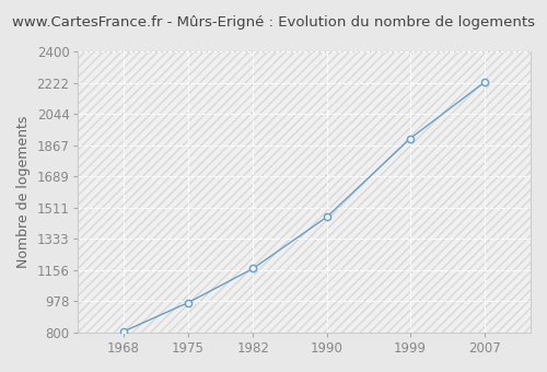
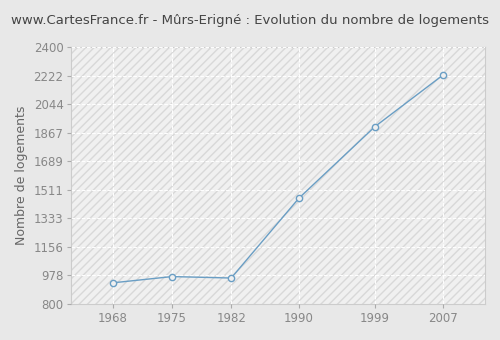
1968: 800 -> 930
1982: 1160 -> 960
